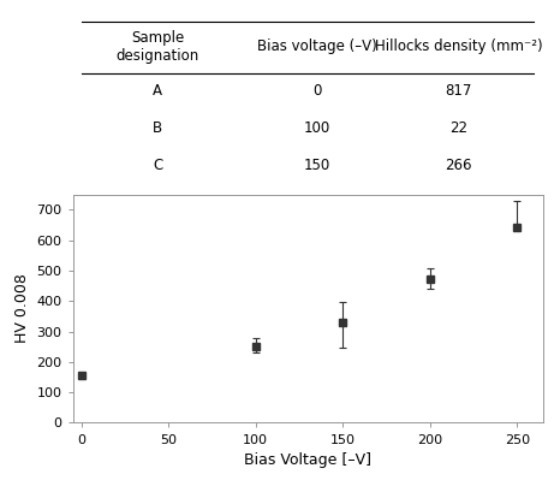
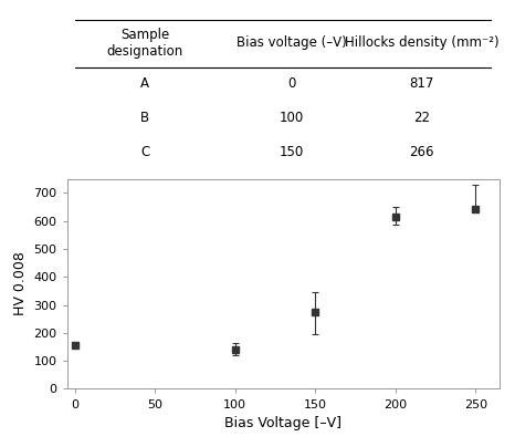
100: 252 -> 140
150: 328 -> 275
200: 472 -> 615
